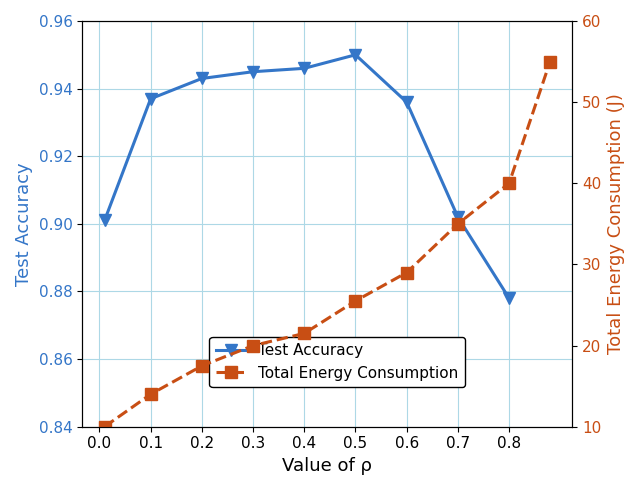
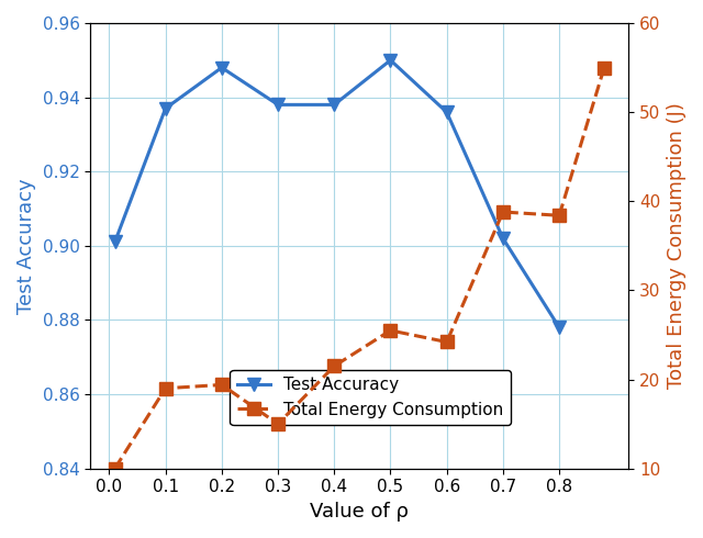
Total Energy Consumption/0.1: 14.0 -> 19.0
Test Accuracy/0.2: 0.943 -> 0.948
Total Energy Consumption/0.2: 17.5 -> 19.4
Test Accuracy/0.3: 0.945 -> 0.938
Total Energy Consumption/0.3: 20.0 -> 15.0
Test Accuracy/0.4: 0.946 -> 0.938
Total Energy Consumption/0.6: 29.0 -> 24.2
Total Energy Consumption/0.7: 35.0 -> 38.8
Total Energy Consumption/0.8: 40.0 -> 38.4
